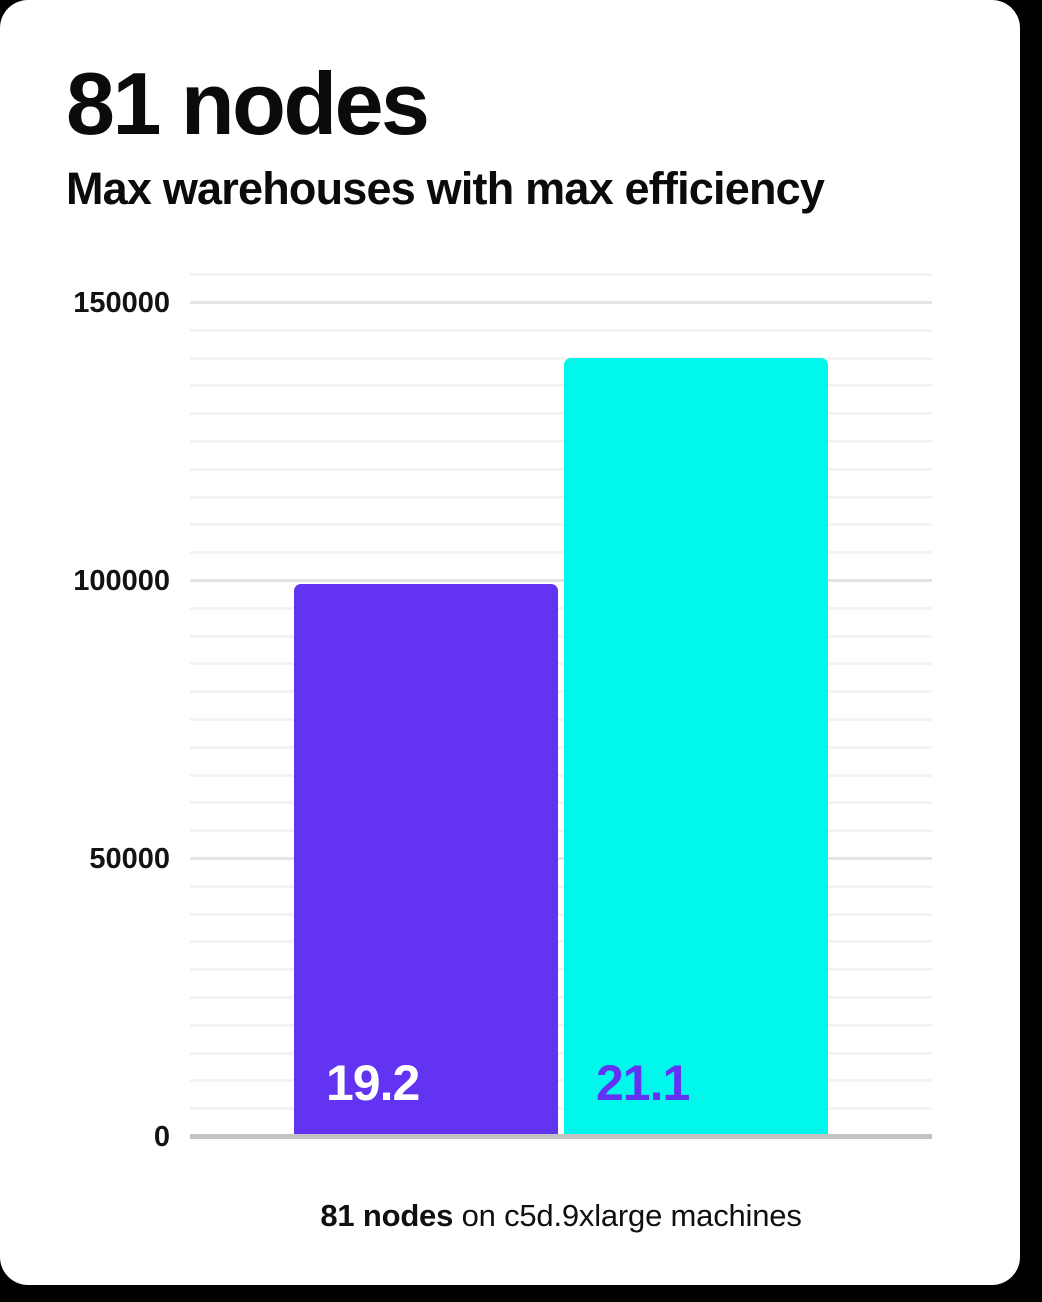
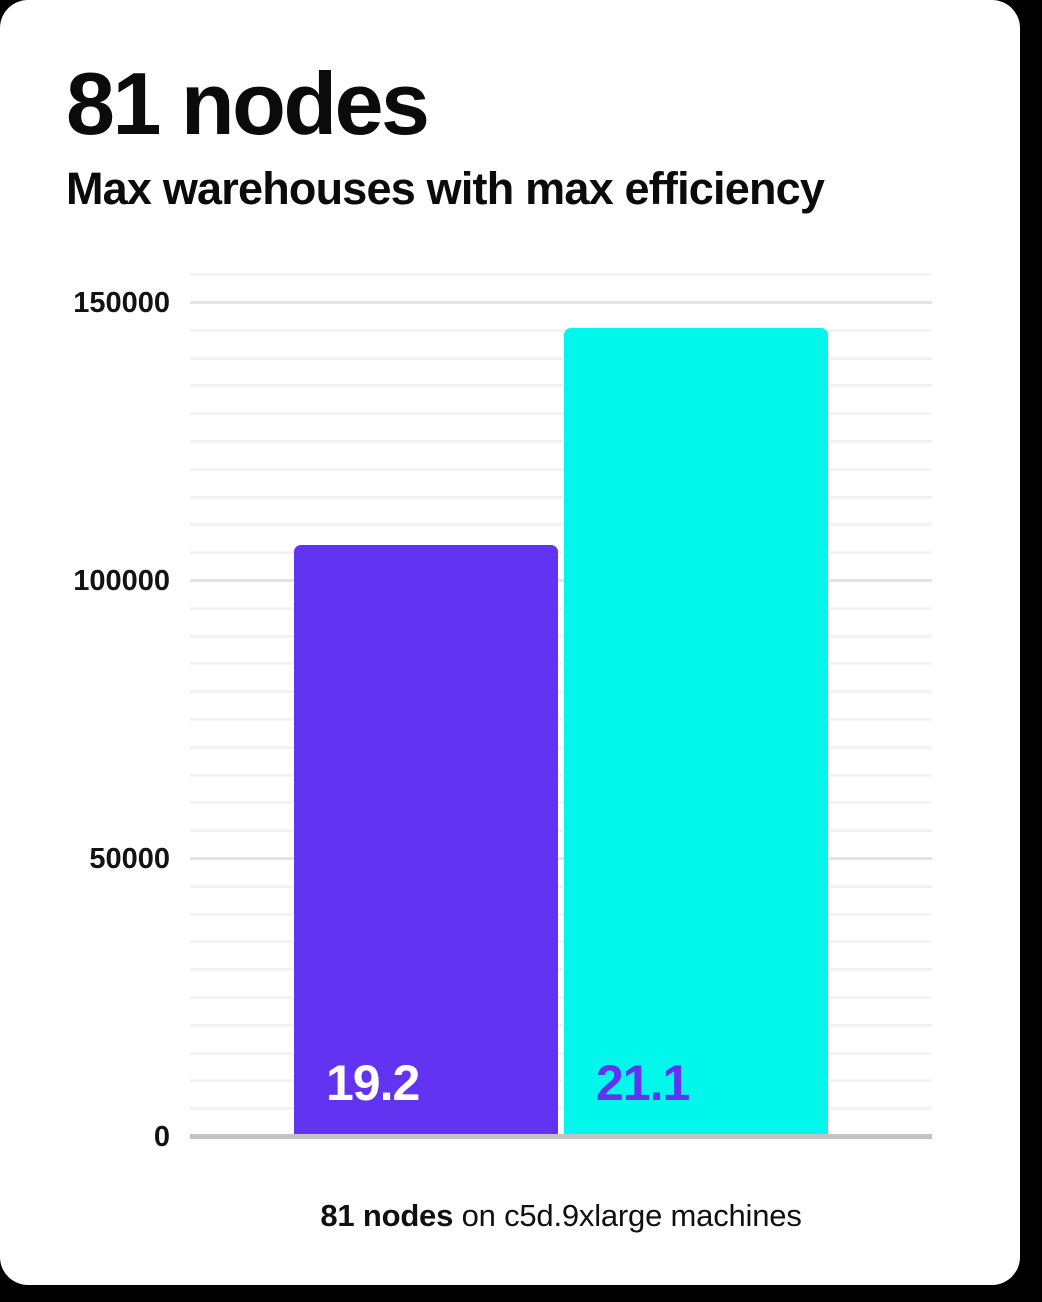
19.2: 99000 -> 106000
21.1: 140000 -> 145000
